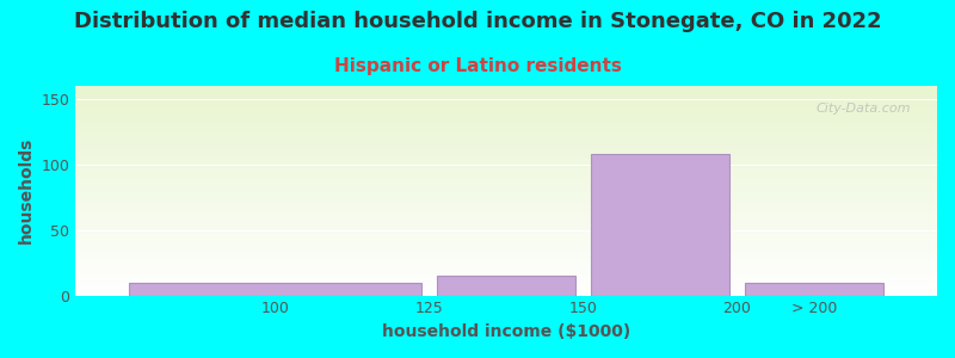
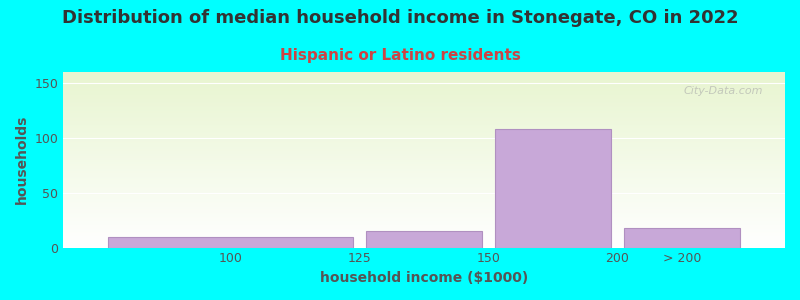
> 200: 10 -> 18
